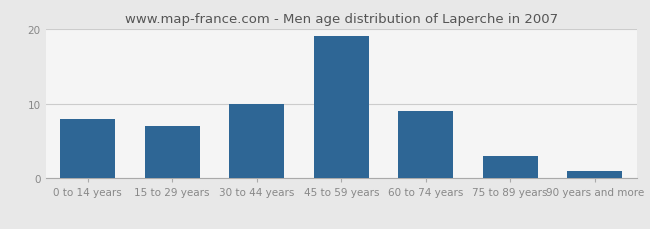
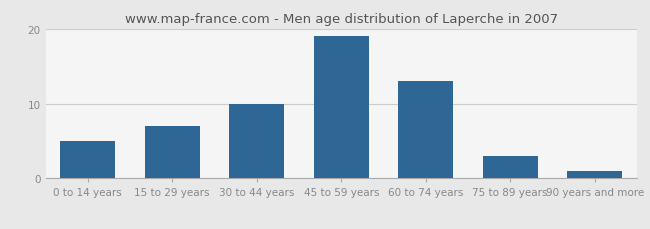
0 to 14 years: 8 -> 5
60 to 74 years: 9 -> 13
